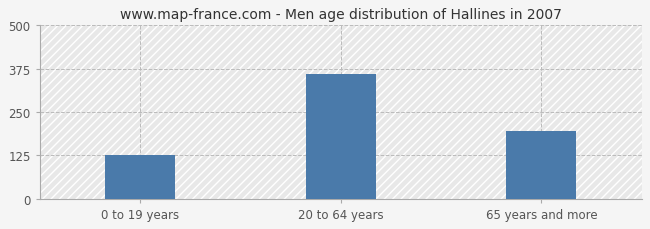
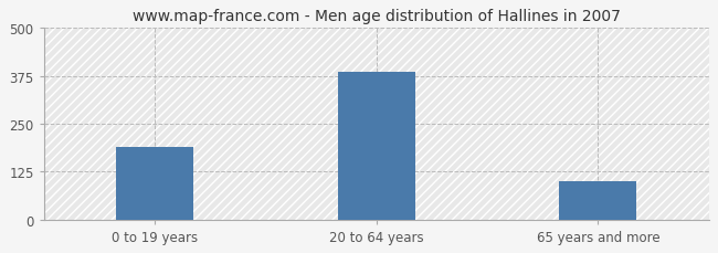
0 to 19 years: 125 -> 190
20 to 64 years: 360 -> 385
65 years and more: 195 -> 100
